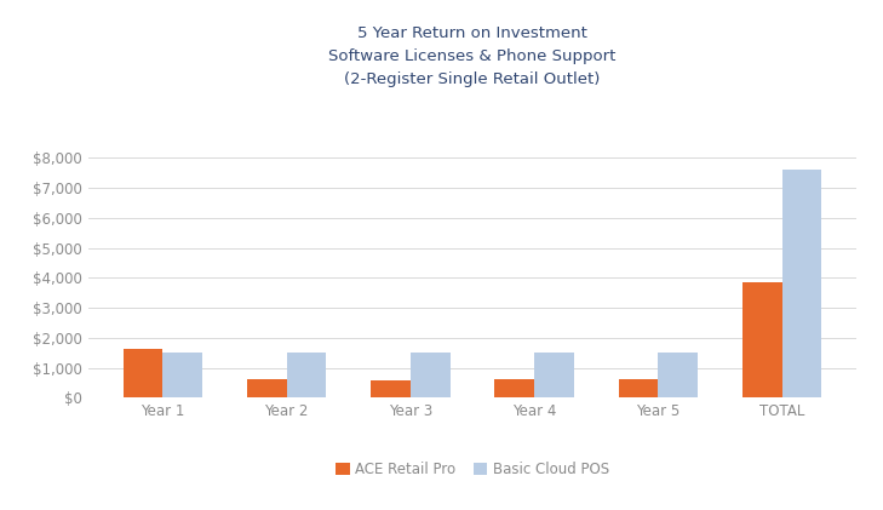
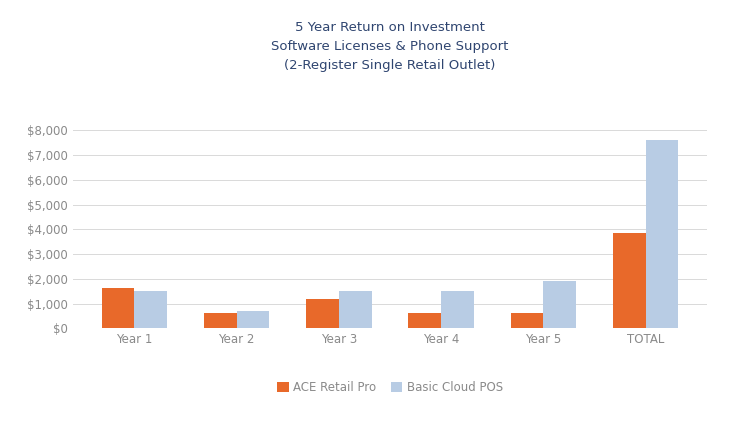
Basic Cloud POS/Year 2: $1,500 -> $700
ACE Retail Pro/Year 3: $600 -> $1,200
Basic Cloud POS/Year 5: $1,500 -> $1,900
